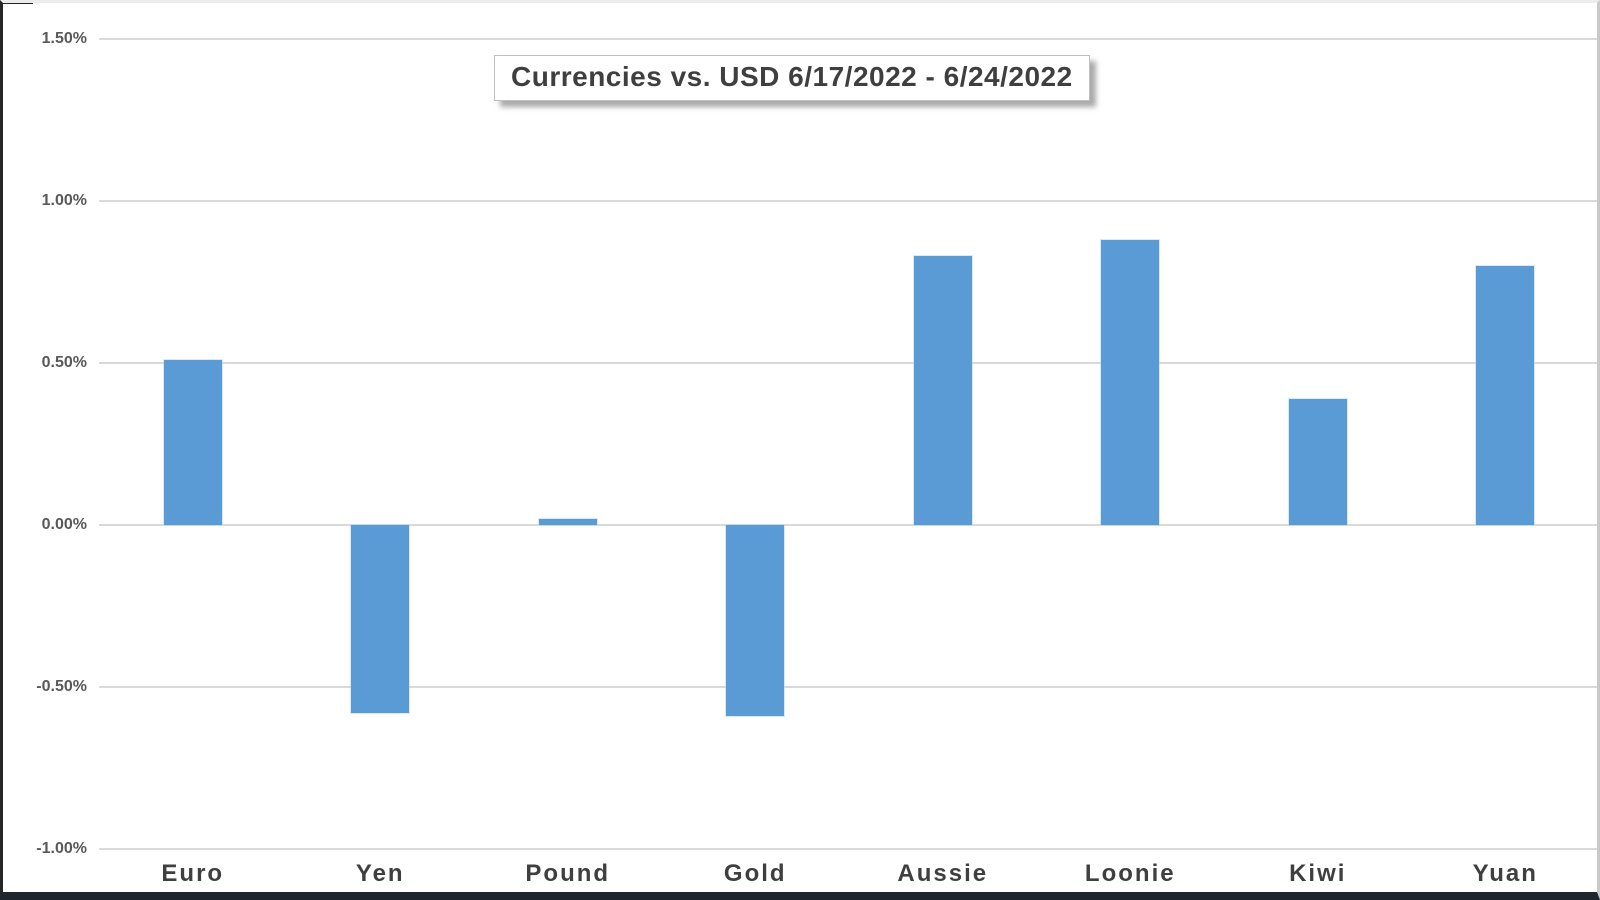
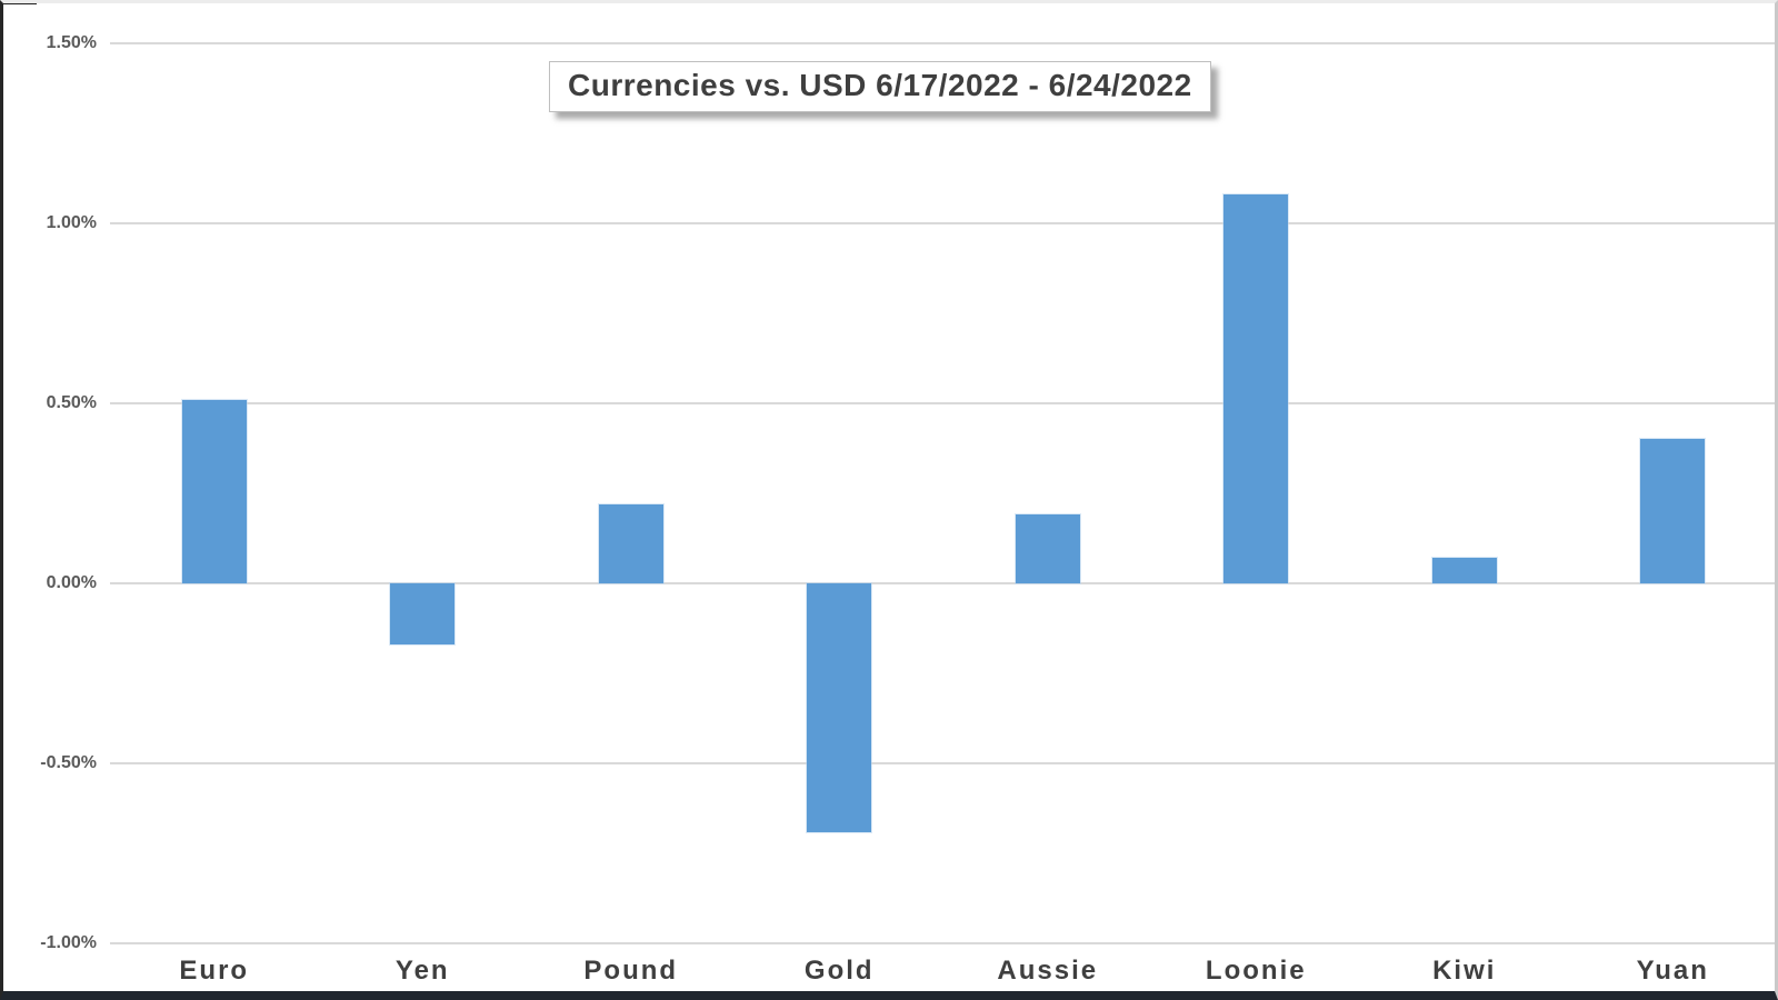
Yen: -0.58% -> -0.17%
Pound: 0.02% -> 0.22%
Gold: -0.59% -> -0.69%
Aussie: 0.83% -> 0.19%
Loonie: 0.88% -> 1.08%
Kiwi: 0.39% -> 0.07%
Yuan: 0.80% -> 0.40%
